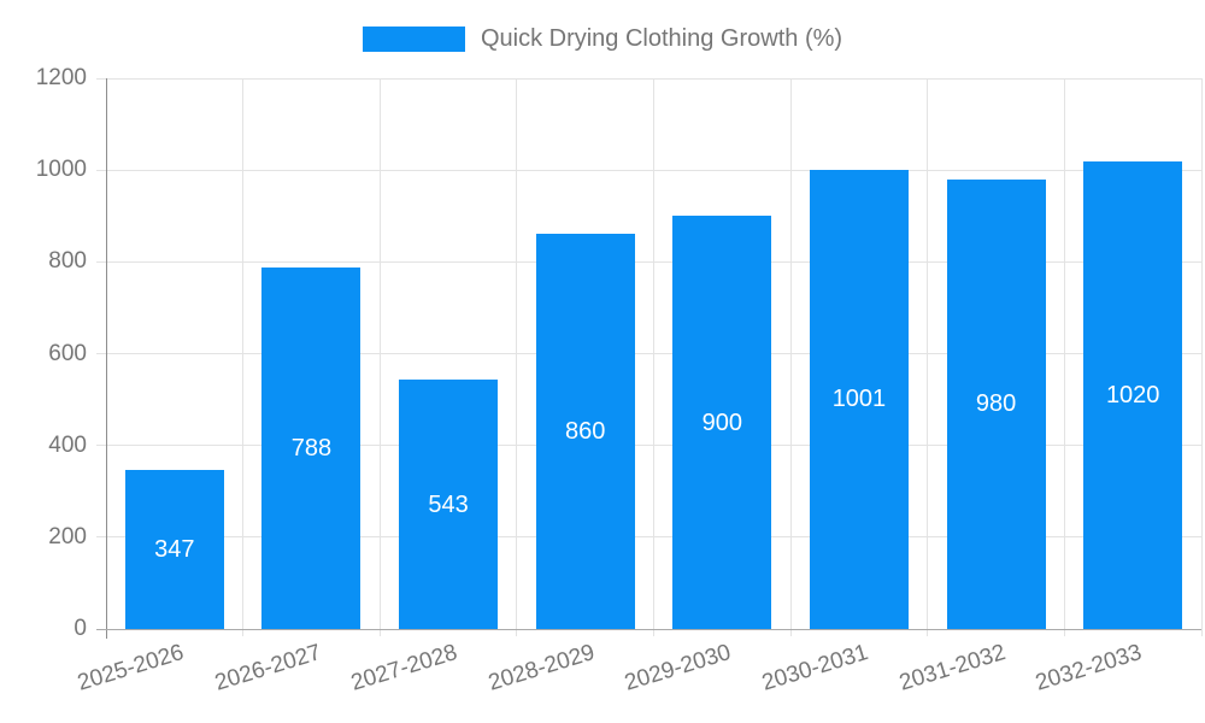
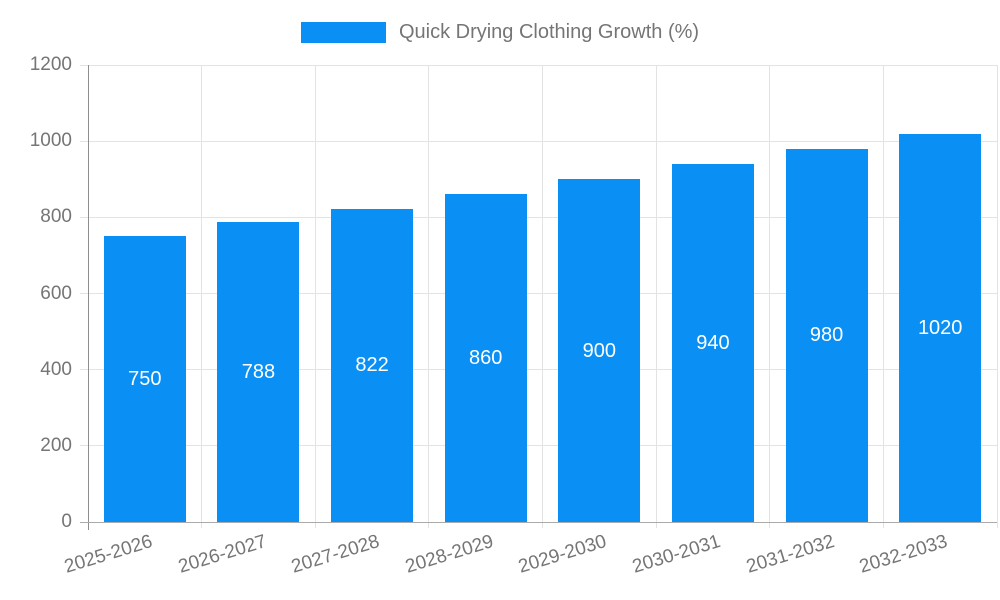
2025-2026: 347 -> 750
2027-2028: 543 -> 822
2030-2031: 1001 -> 940
